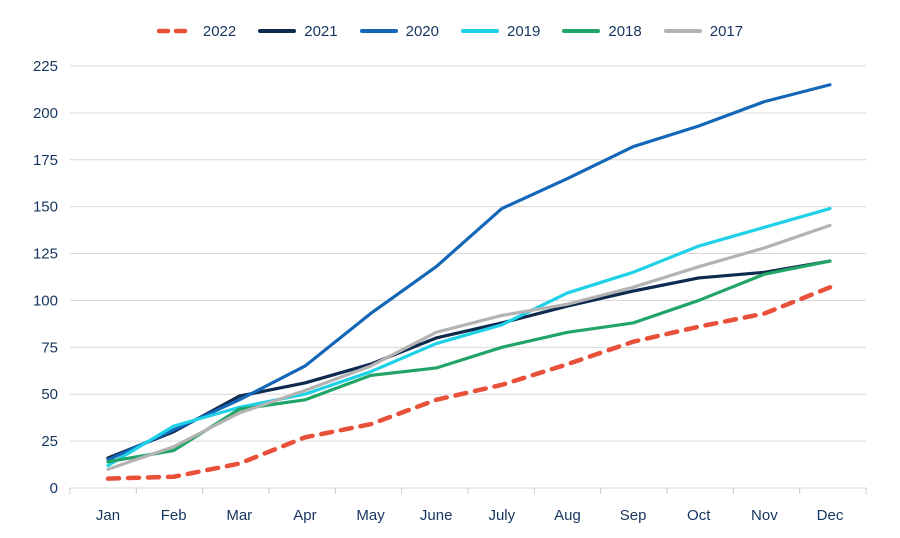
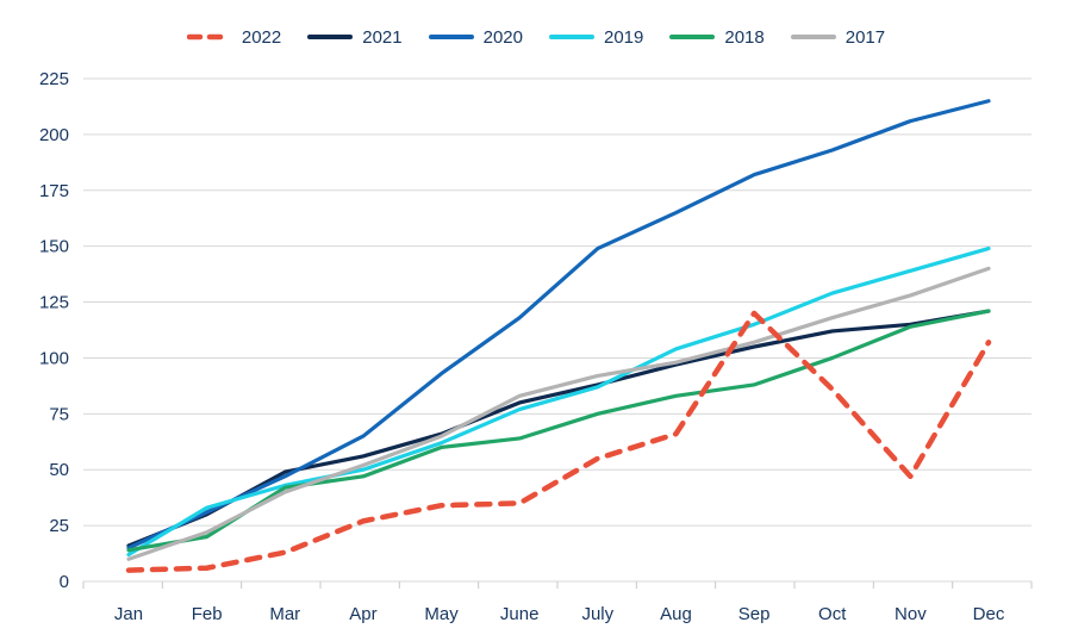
2022/June: 47 -> 35
2022/Sep: 78 -> 120
2022/Nov: 93 -> 47
